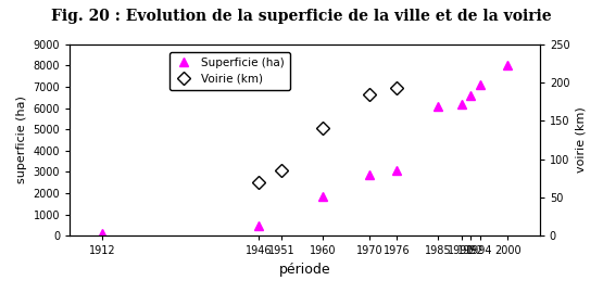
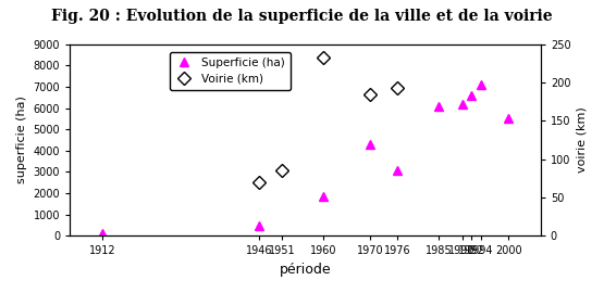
Voirie (km)/1960: 140 -> 232
Superficie (ha)/1970: 2800 -> 4300
Superficie (ha)/2000: 8000 -> 5500
